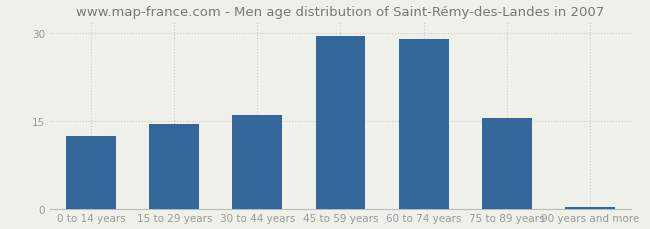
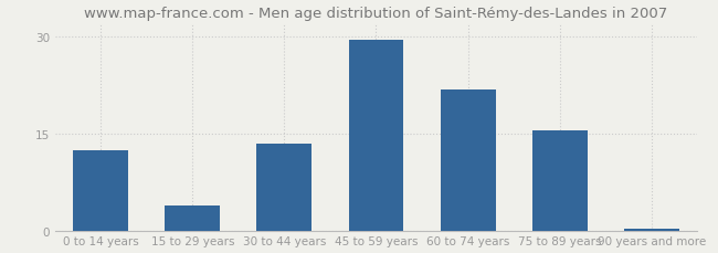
15 to 29 years: 14.5 -> 3.8
30 to 44 years: 16.0 -> 13.4
60 to 74 years: 29.0 -> 21.8
